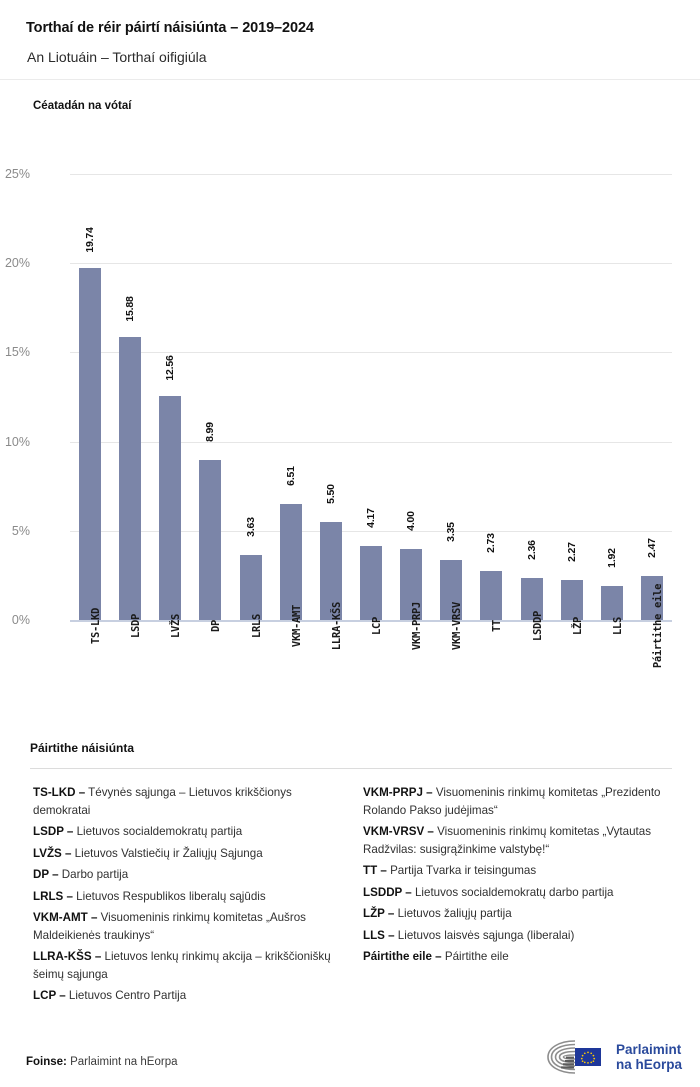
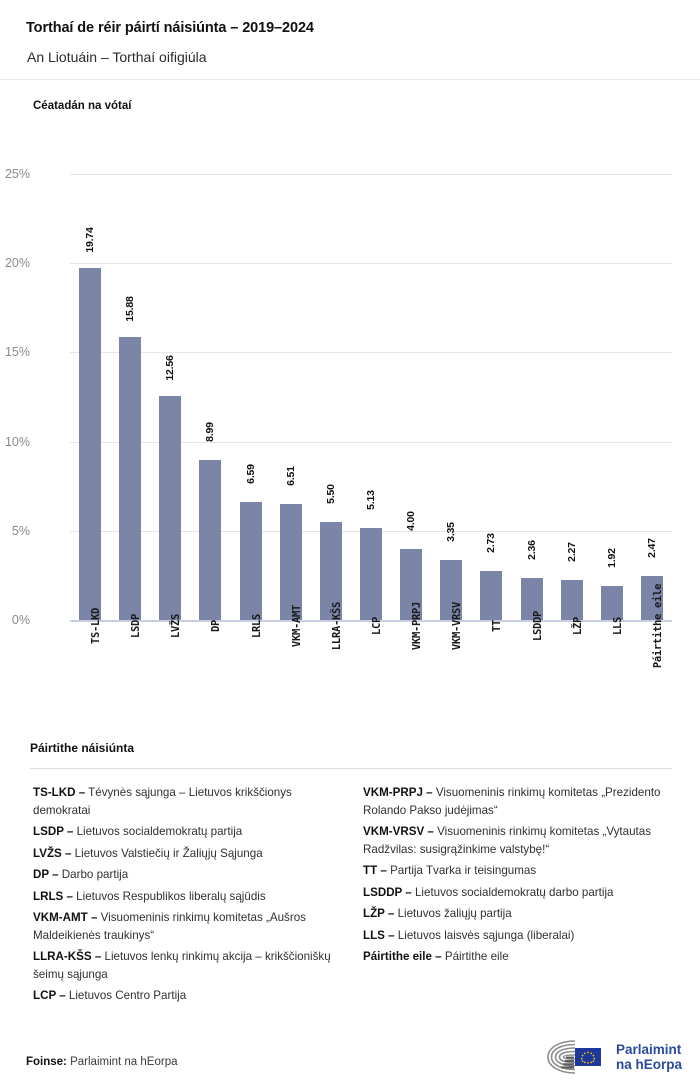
LRLS: 3.63 -> 6.59
LCP: 4.17 -> 5.13
